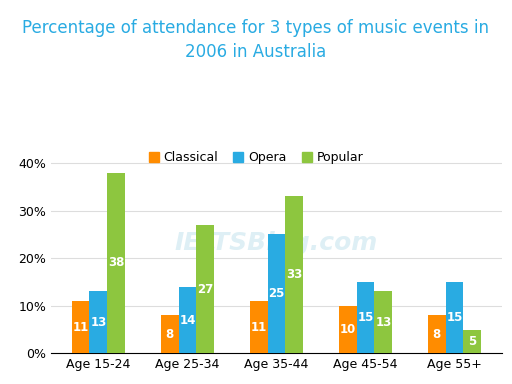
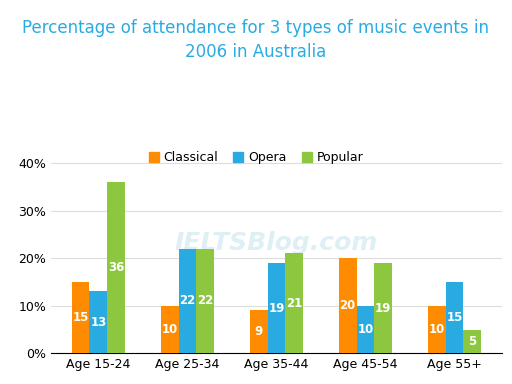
Classical/Age 15-24: 11 -> 15
Popular/Age 15-24: 38 -> 36
Classical/Age 25-34: 8 -> 10
Opera/Age 25-34: 14 -> 22
Popular/Age 25-34: 27 -> 22
Classical/Age 35-44: 11 -> 9
Opera/Age 35-44: 25 -> 19
Popular/Age 35-44: 33 -> 21
Classical/Age 45-54: 10 -> 20
Opera/Age 45-54: 15 -> 10
Popular/Age 45-54: 13 -> 19
Classical/Age 55+: 8 -> 10
